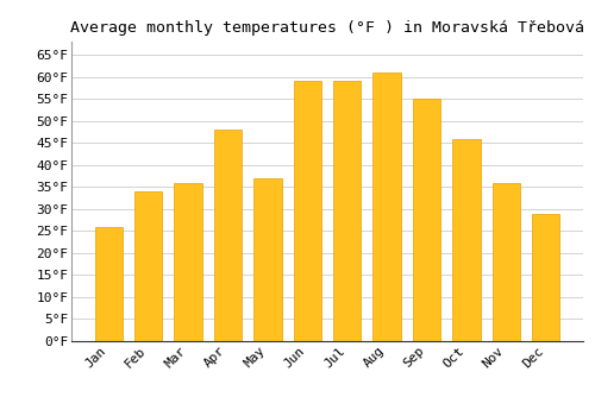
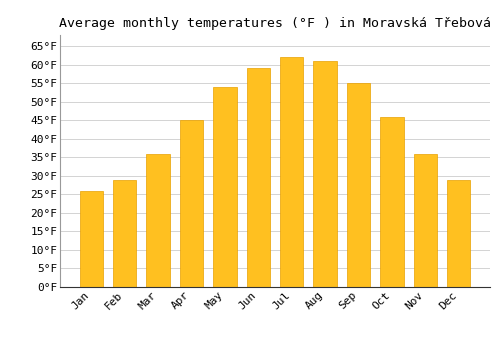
Feb: 34°F -> 29°F
Apr: 48°F -> 45°F
May: 37°F -> 54°F
Jul: 59°F -> 62°F
